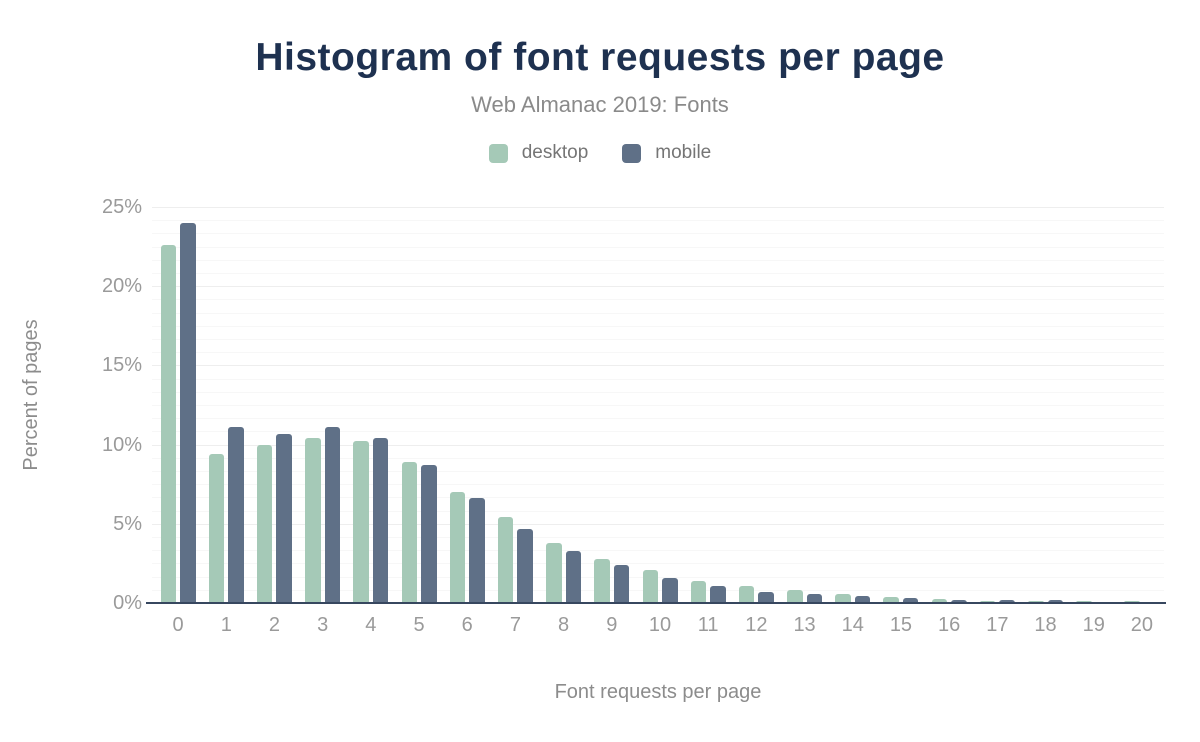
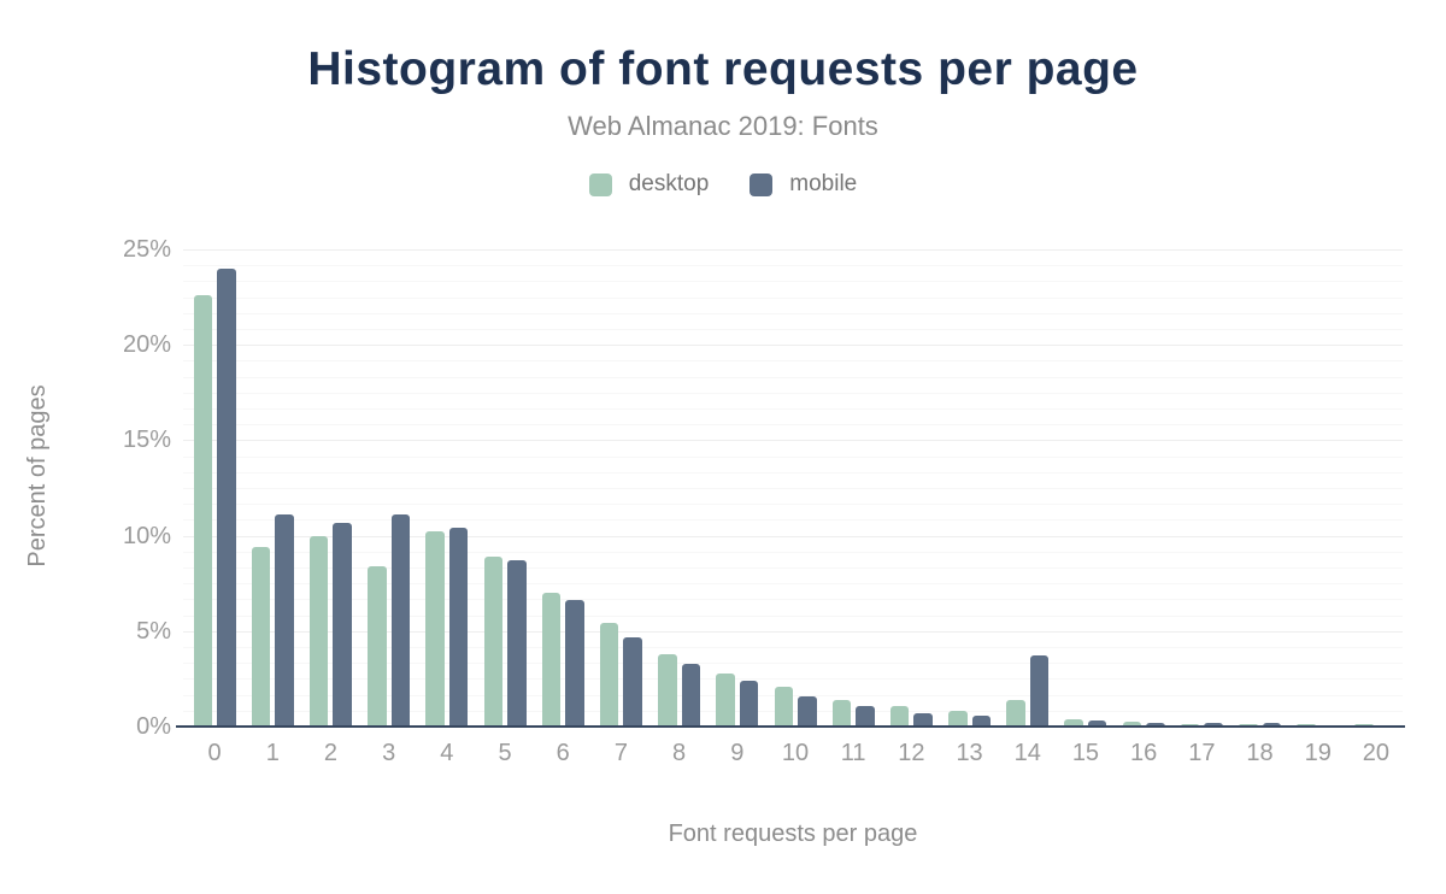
desktop/3: 10.4% -> 8.4%
desktop/14: 0.6% -> 1.4%
mobile/14: 0.5% -> 3.7%
